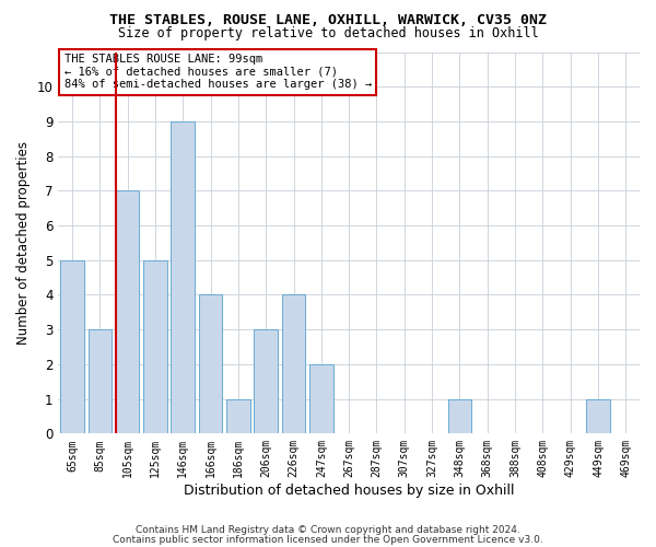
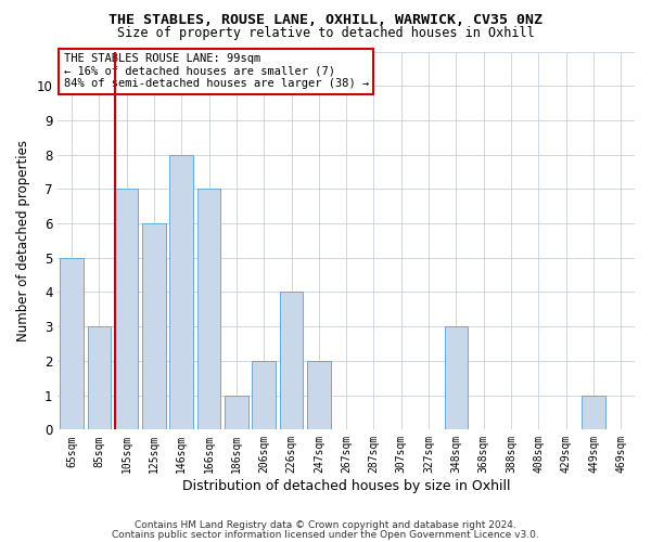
125sqm: 5 -> 6
146sqm: 9 -> 8
166sqm: 4 -> 7
206sqm: 3 -> 2
348sqm: 1 -> 3
